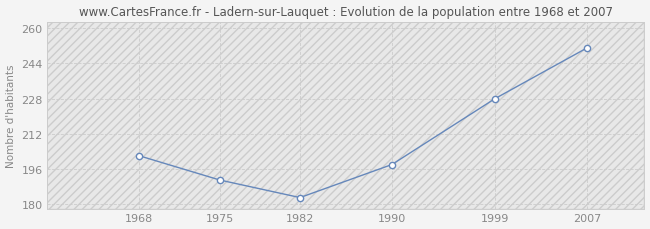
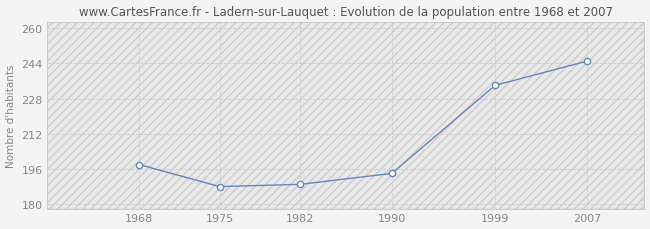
1968: 202 -> 198
1975: 191 -> 188
1982: 183 -> 189
1990: 198 -> 194
1999: 228 -> 234
2007: 251 -> 245
